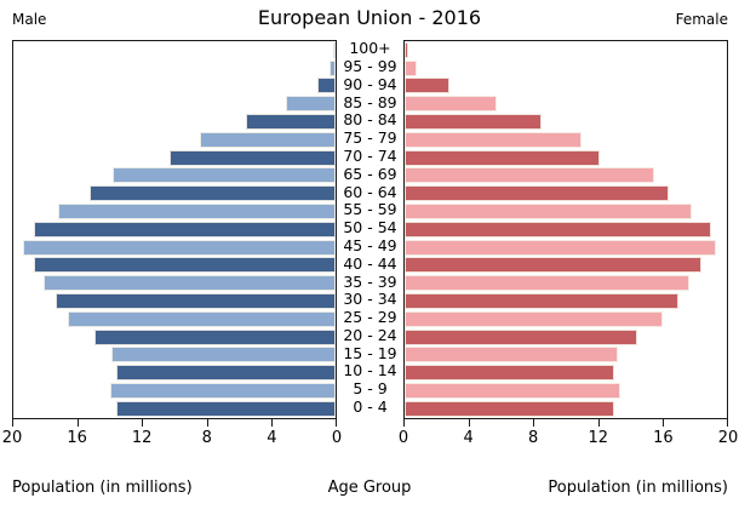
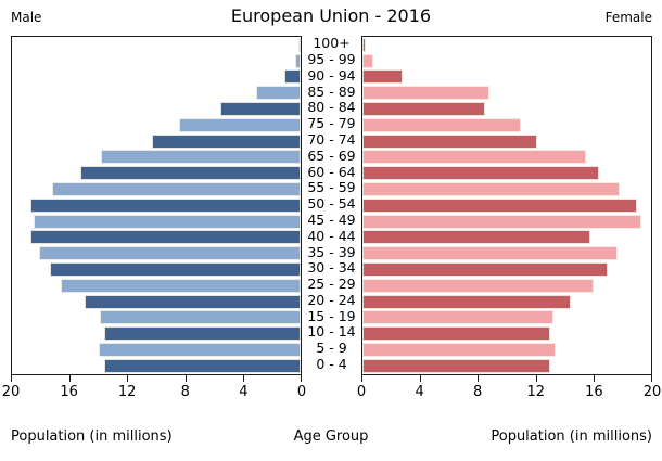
Female/85 - 89: 5.7 -> 8.8
Male/45 - 49: 19.4 -> 18.5
Female/40 - 44: 18.4 -> 15.8
